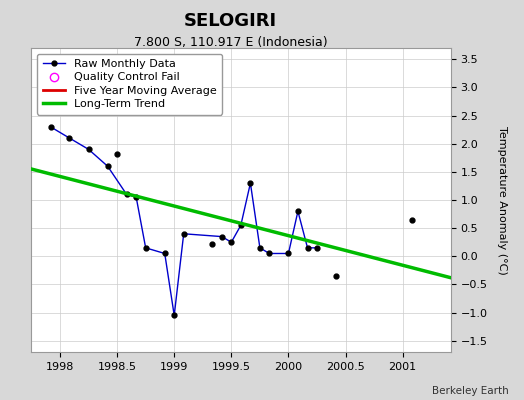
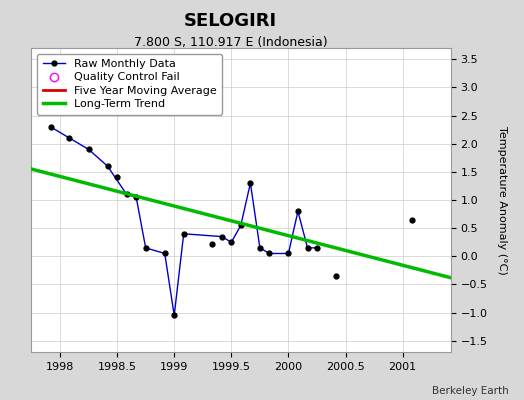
Raw Monthly Data/1998.5: 1.82 -> 1.40
